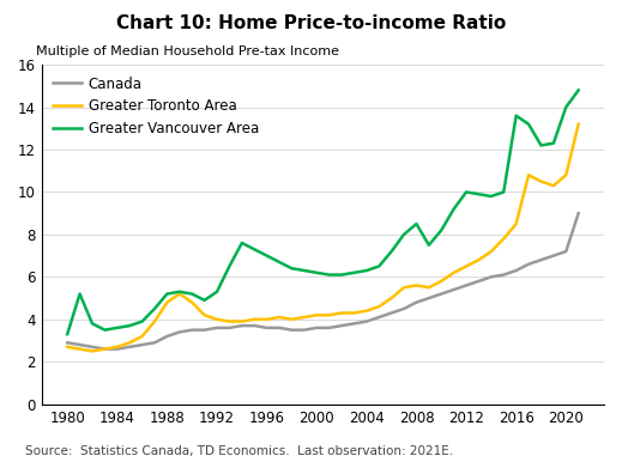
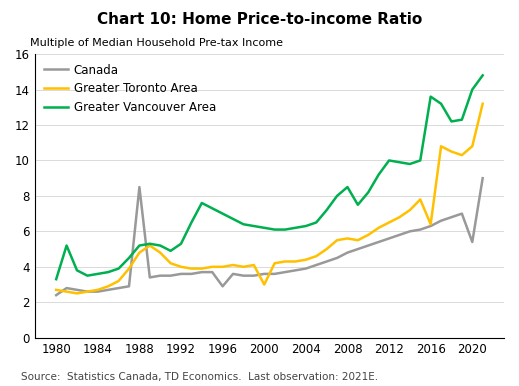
Canada/1980: 2.9 -> 2.4
Canada/1988: 3.2 -> 8.5
Canada/1996: 3.6 -> 2.9
Greater Toronto Area/2000: 4.2 -> 3.0
Greater Toronto Area/2016: 8.5 -> 6.4
Canada/2020: 7.2 -> 5.4
